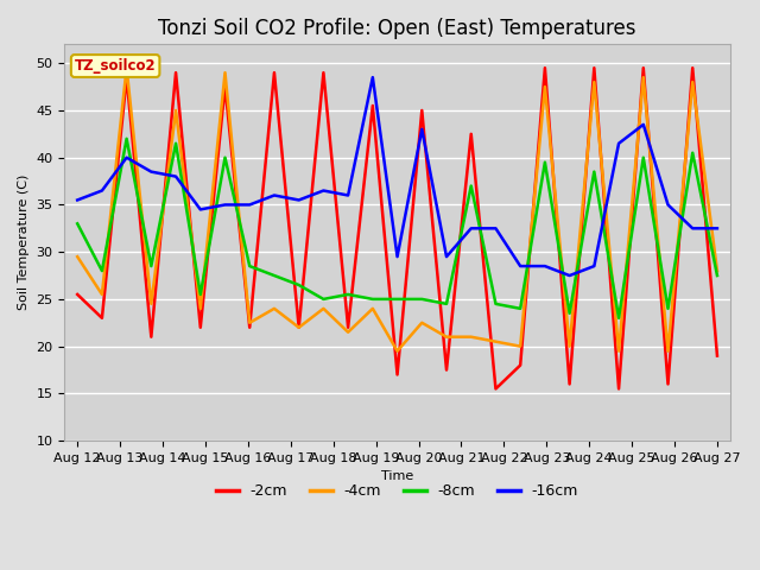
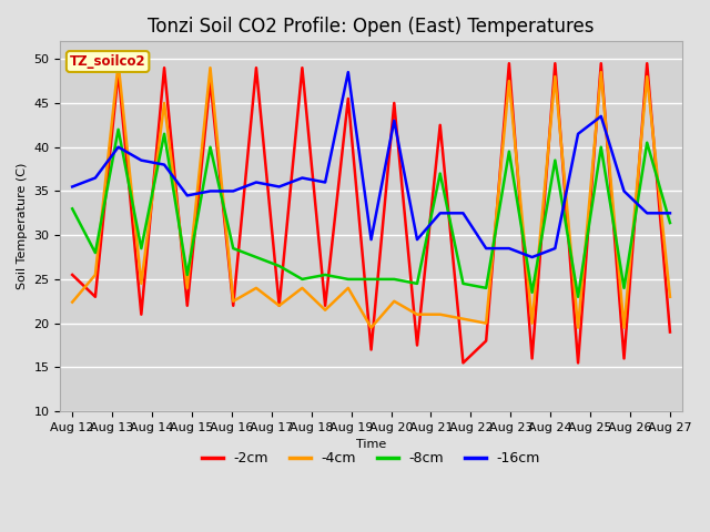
-4cm/Aug 12: 29.5 -> 22.4
-4cm/Aug 27: 28.0 -> 23.0
-8cm/Aug 27: 27.5 -> 31.4
